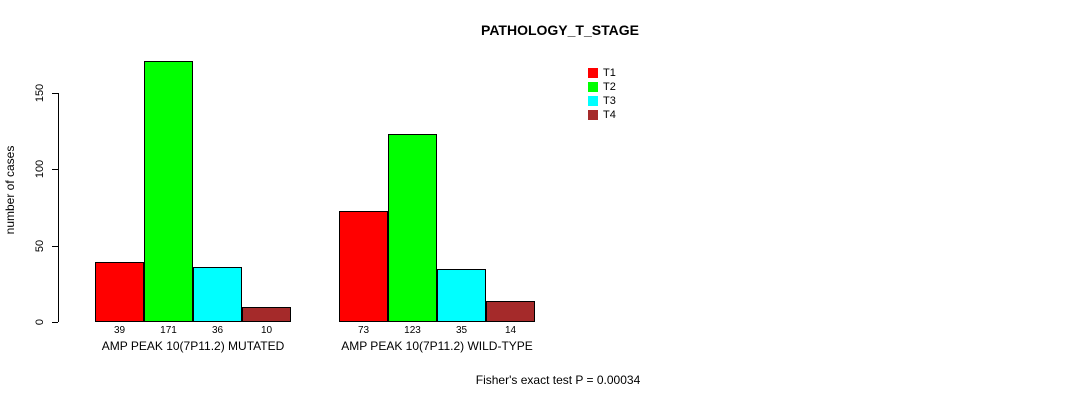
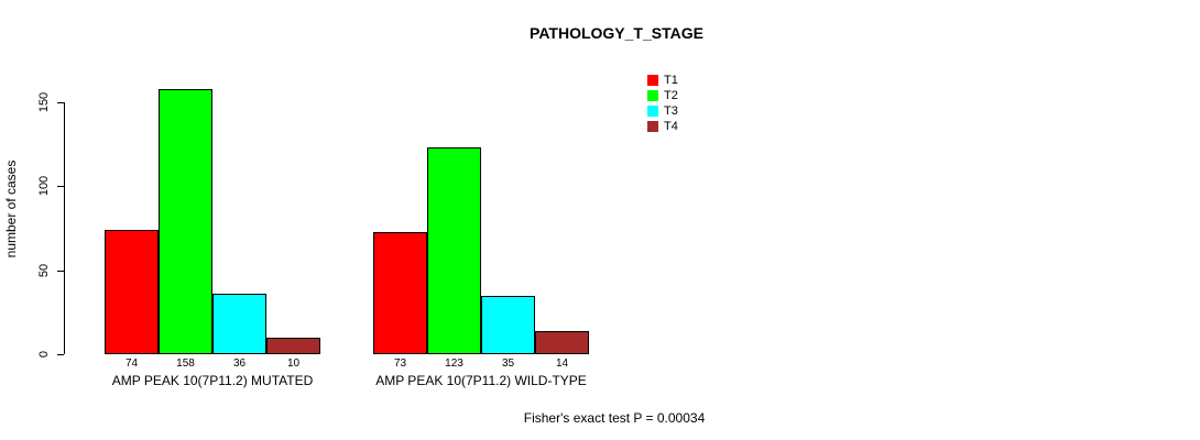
T1/AMP PEAK 10(7P11.2) MUTATED: 39 -> 74
T2/AMP PEAK 10(7P11.2) MUTATED: 171 -> 158
